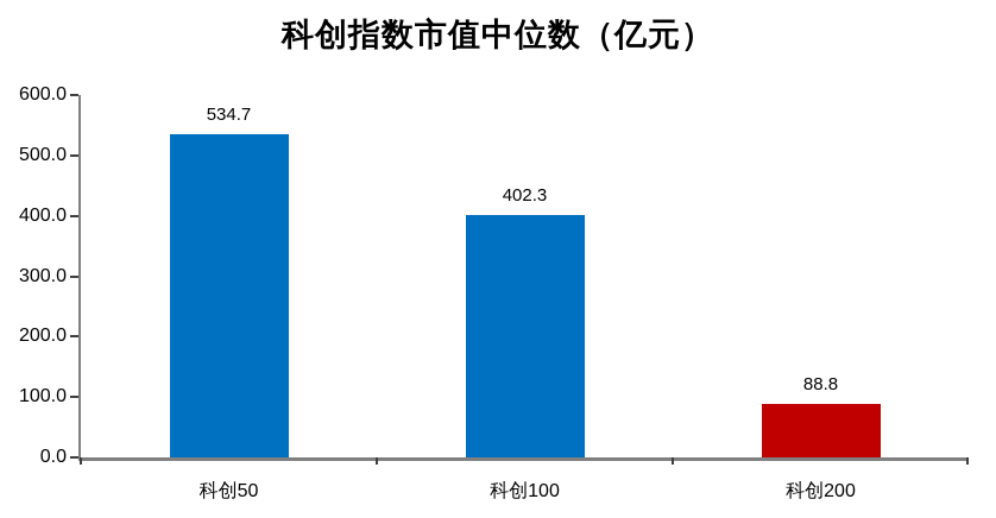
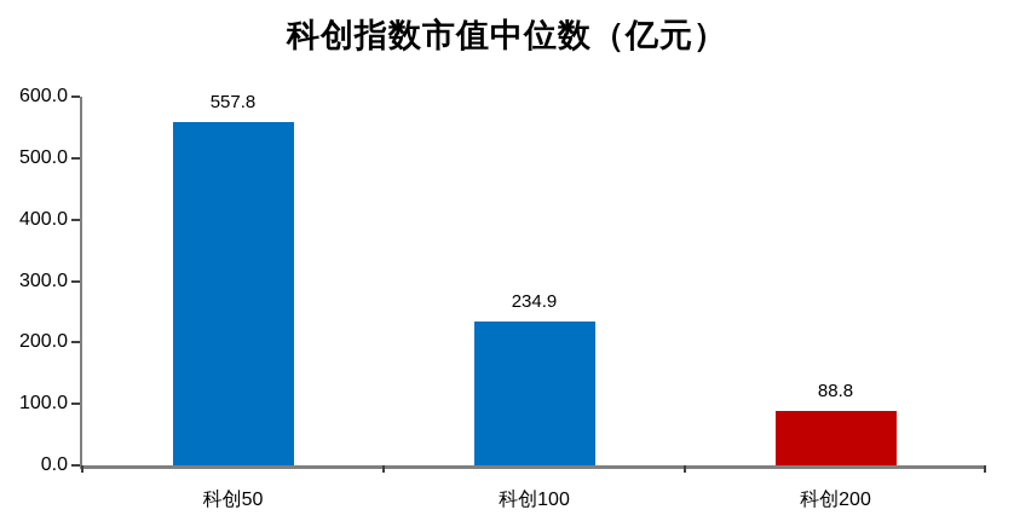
科创50: 534.7 -> 557.8
科创100: 402.3 -> 234.9
